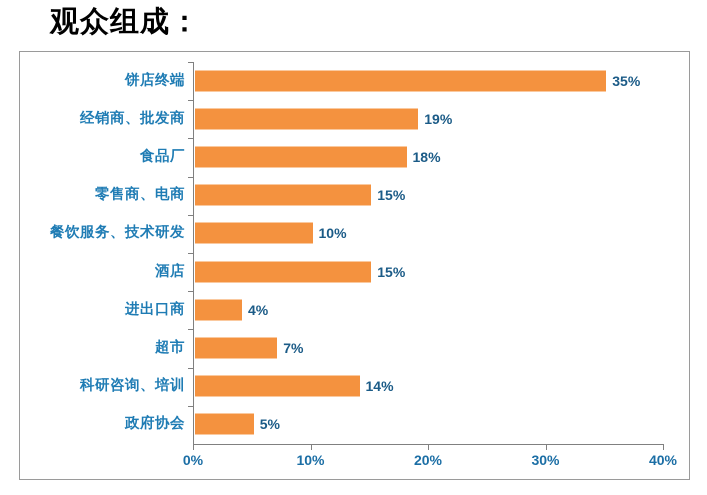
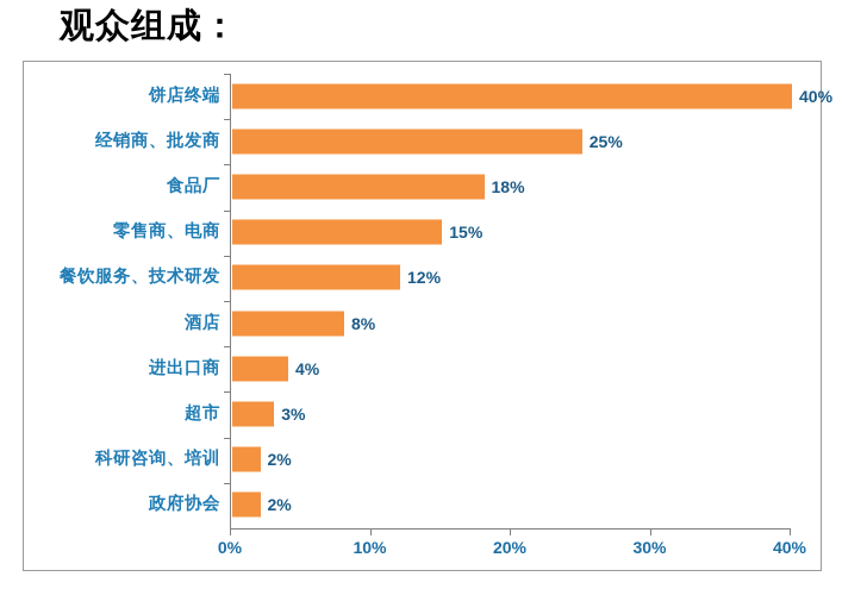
饼店终端: 35% -> 40%
经销商、批发商: 19% -> 25%
餐饮服务、技术研发: 10% -> 12%
酒店: 15% -> 8%
超市: 7% -> 3%
科研咨询、培训: 14% -> 2%
政府协会: 5% -> 2%
